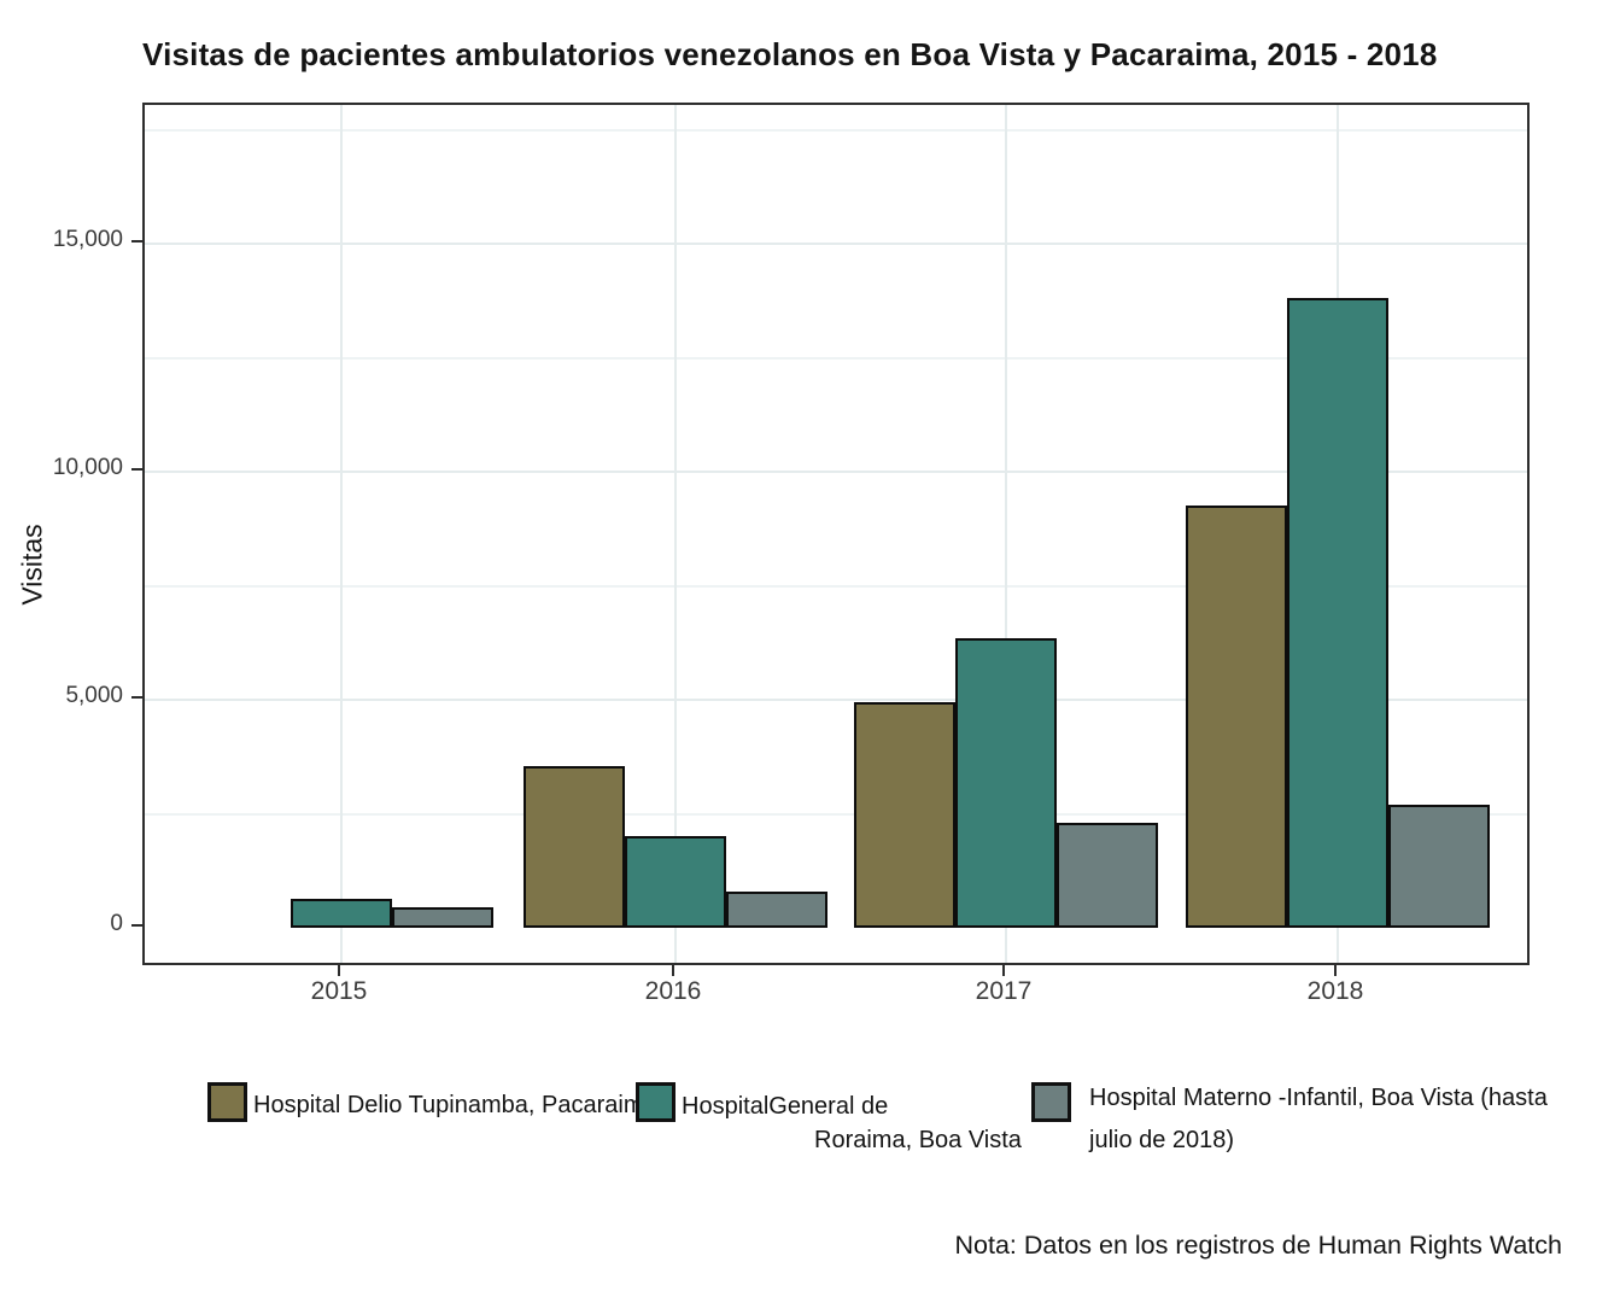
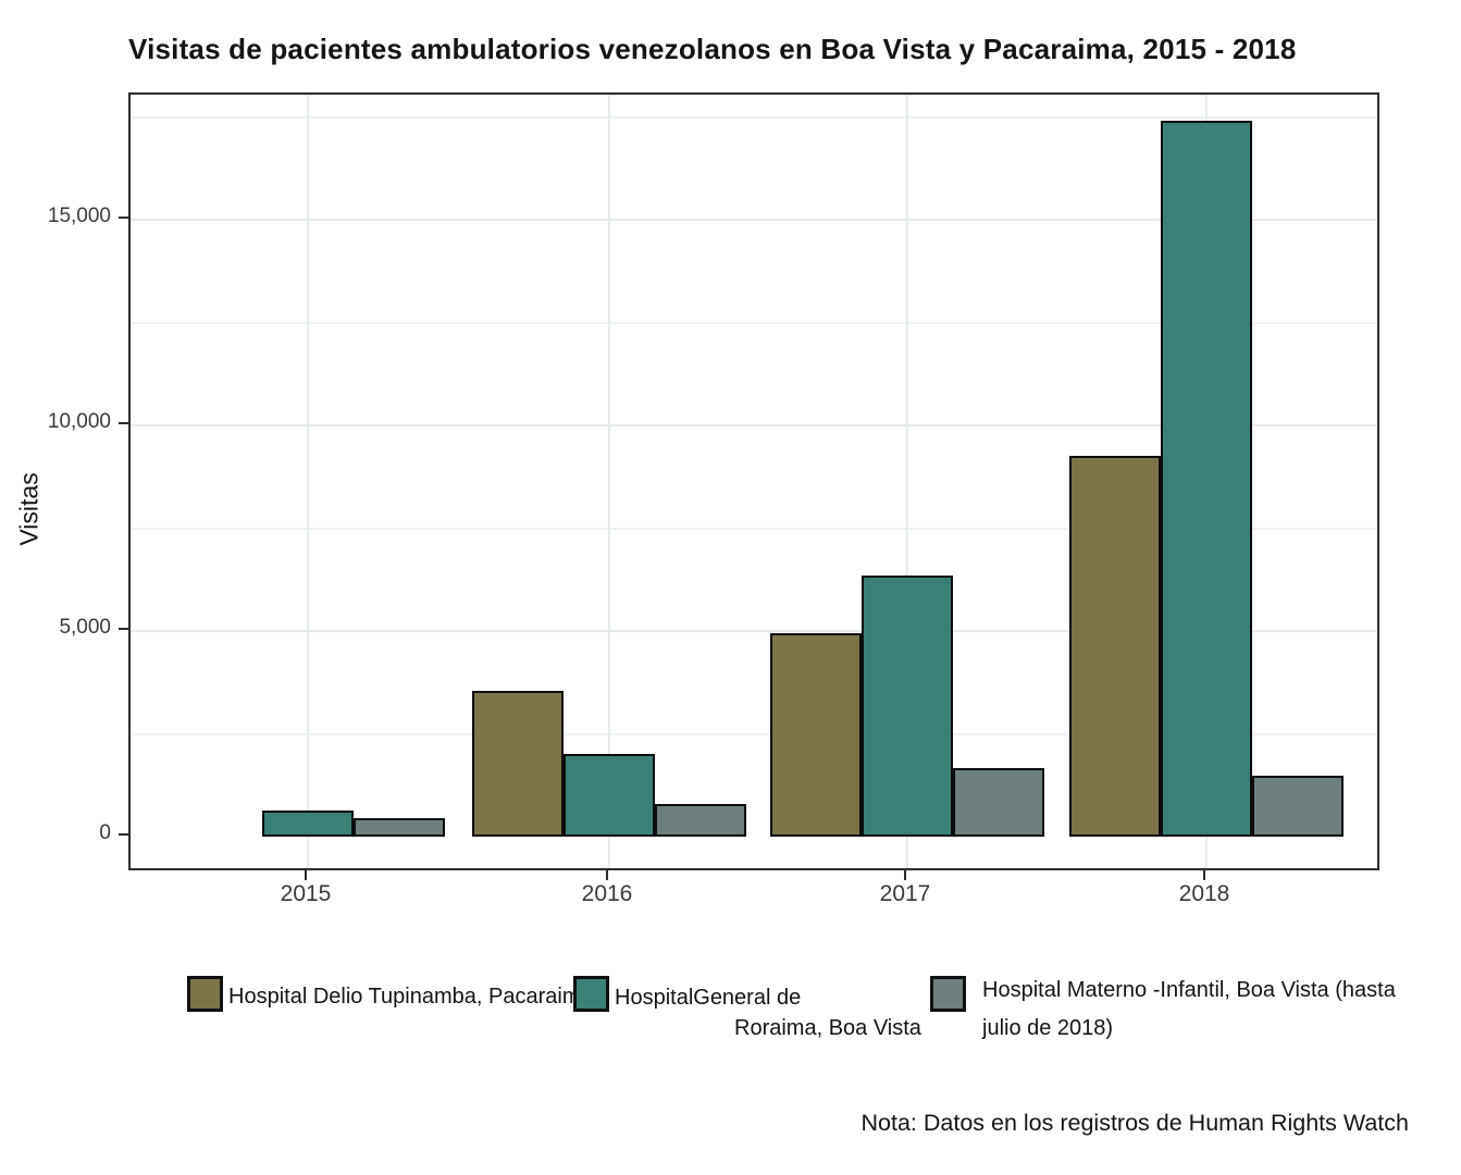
Hospital Materno -Infantil, Boa Vista (hasta julio de 2018)/2017: 2300 -> 1700
HospitalGeneral de Roraima, Boa Vista/2018: 13800 -> 17400
Hospital Materno -Infantil, Boa Vista (hasta julio de 2018)/2018: 2700 -> 1500
